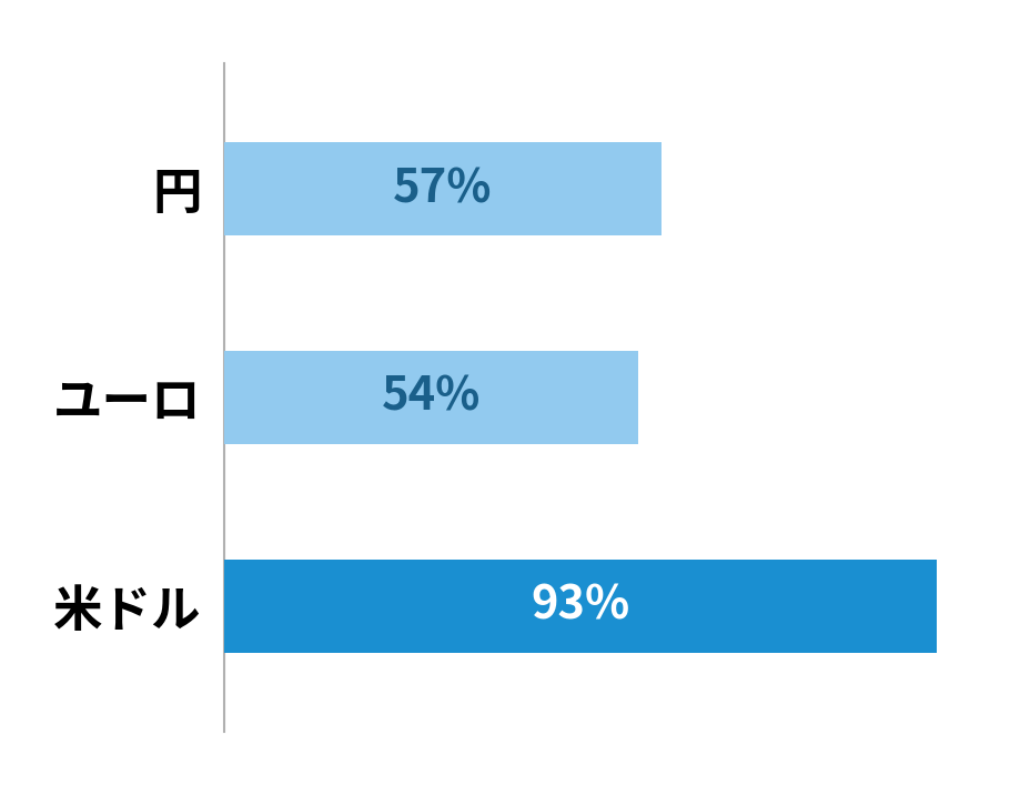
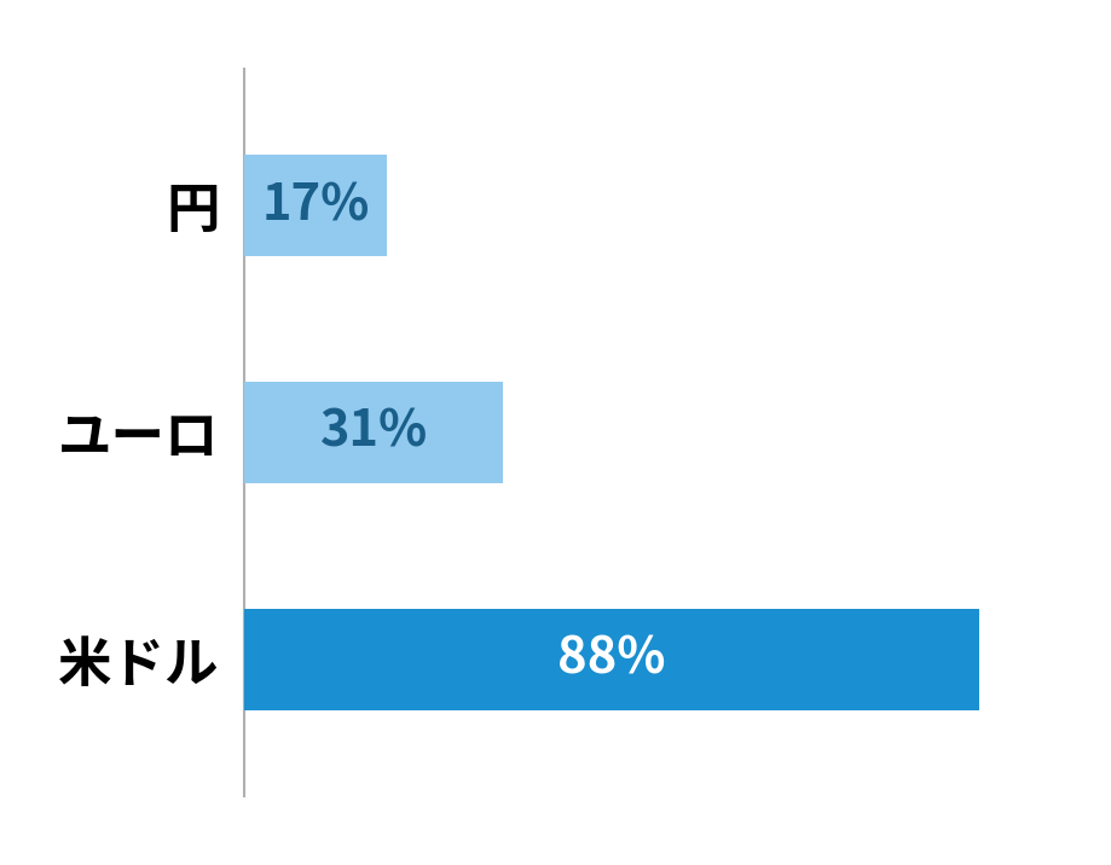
円: 57% -> 17%
ユーロ: 54% -> 31%
米ドル: 93% -> 88%
